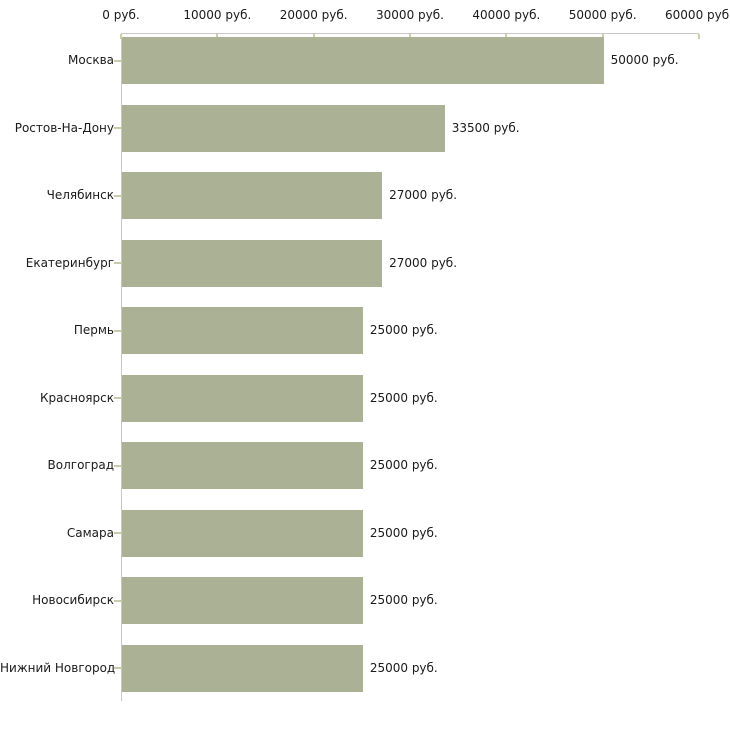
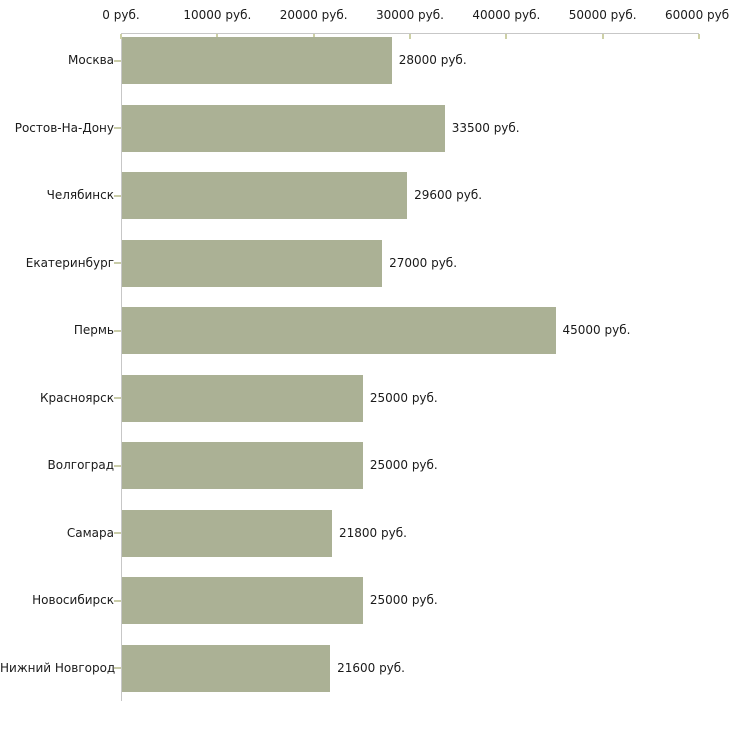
Москва: 50000 -> 28000
Челябинск: 27000 -> 29600
Пермь: 25000 -> 45000
Самара: 25000 -> 21800
Нижний Новгород: 25000 -> 21600
